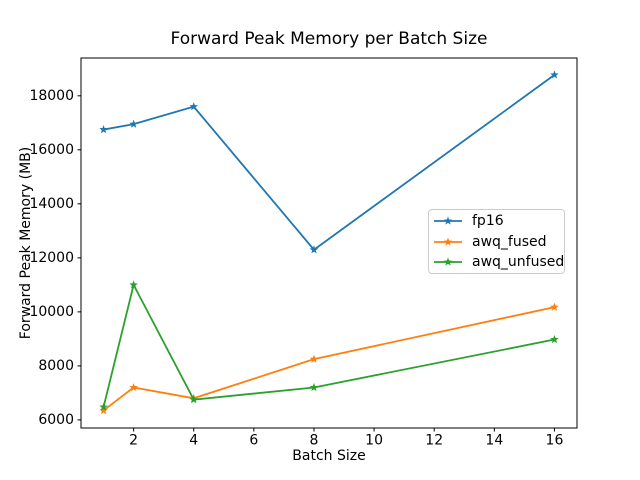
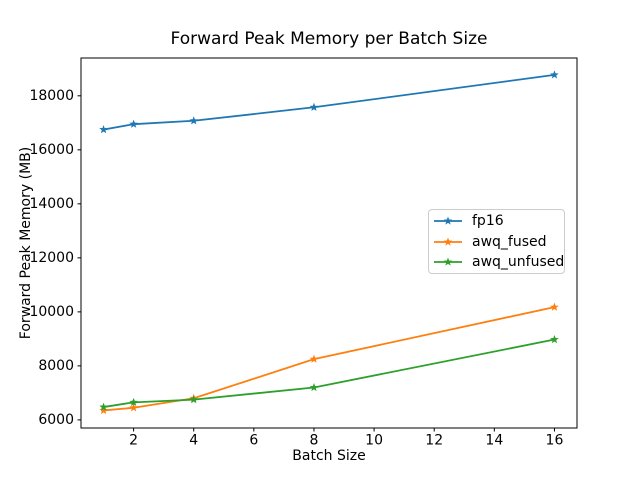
awq_fused/2: 7200 -> 6400
awq_unfused/2: 11000 -> 6600
fp16/4: 17600 -> 17100
fp16/8: 12300 -> 17600
